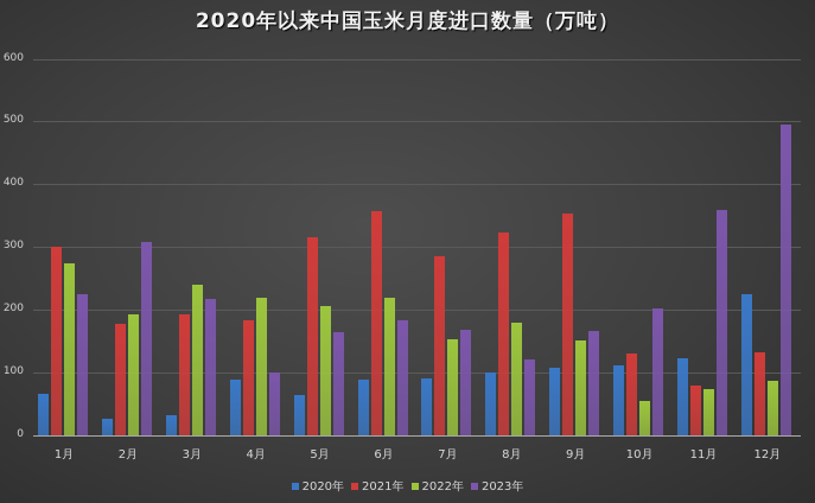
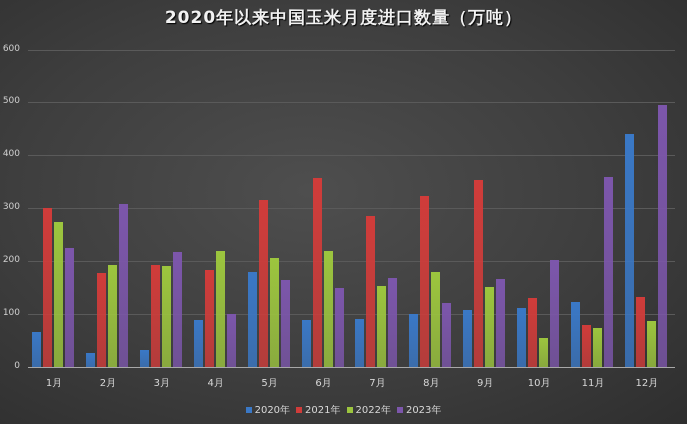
2022年/3月: 240 -> 190
2020年/5月: 60 -> 180
2023年/6月: 180 -> 150
2020年/12月: 220 -> 440
